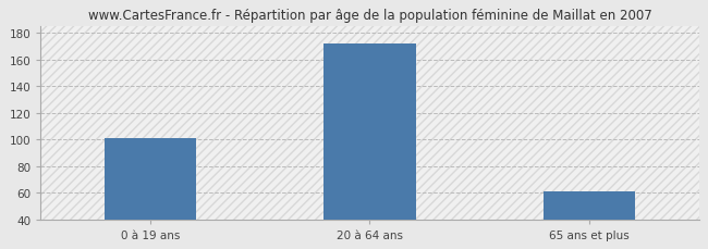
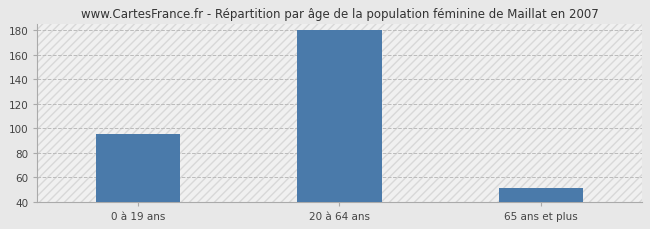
0 à 19 ans: 101 -> 95
20 à 64 ans: 172 -> 180
65 ans et plus: 61 -> 51
